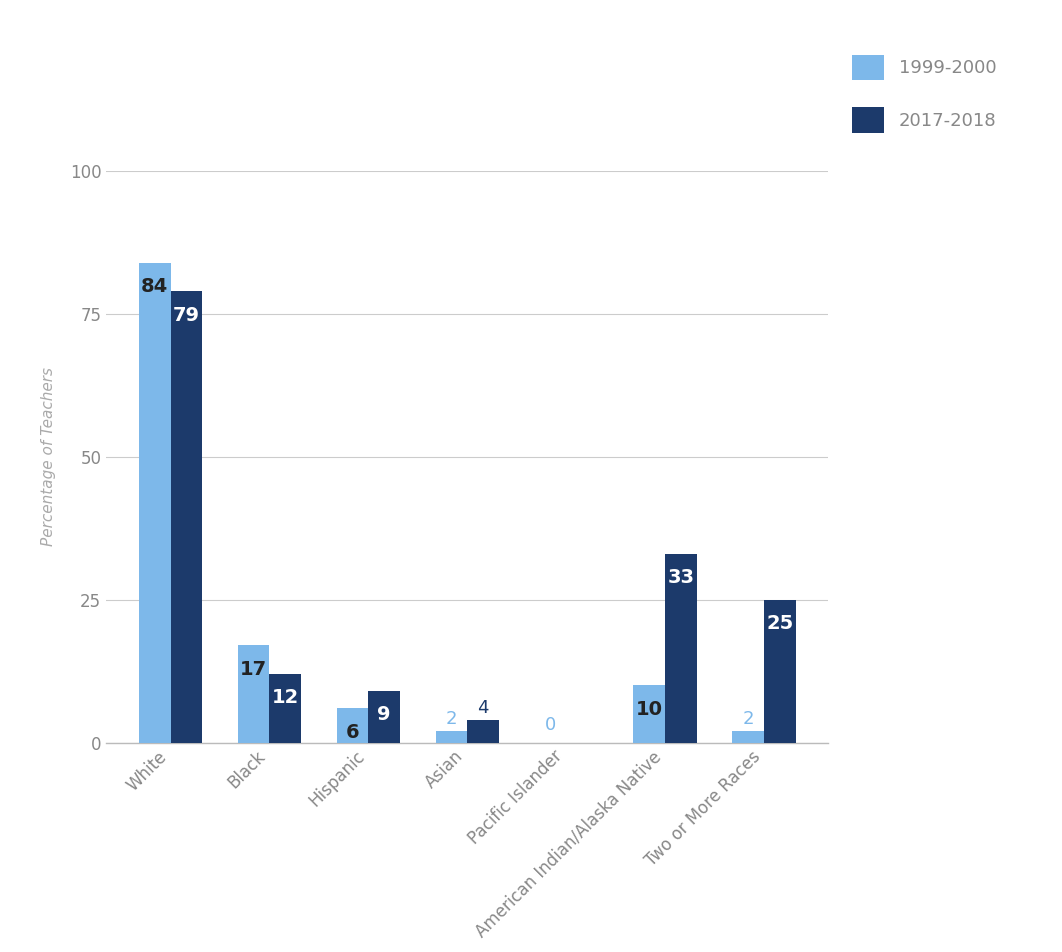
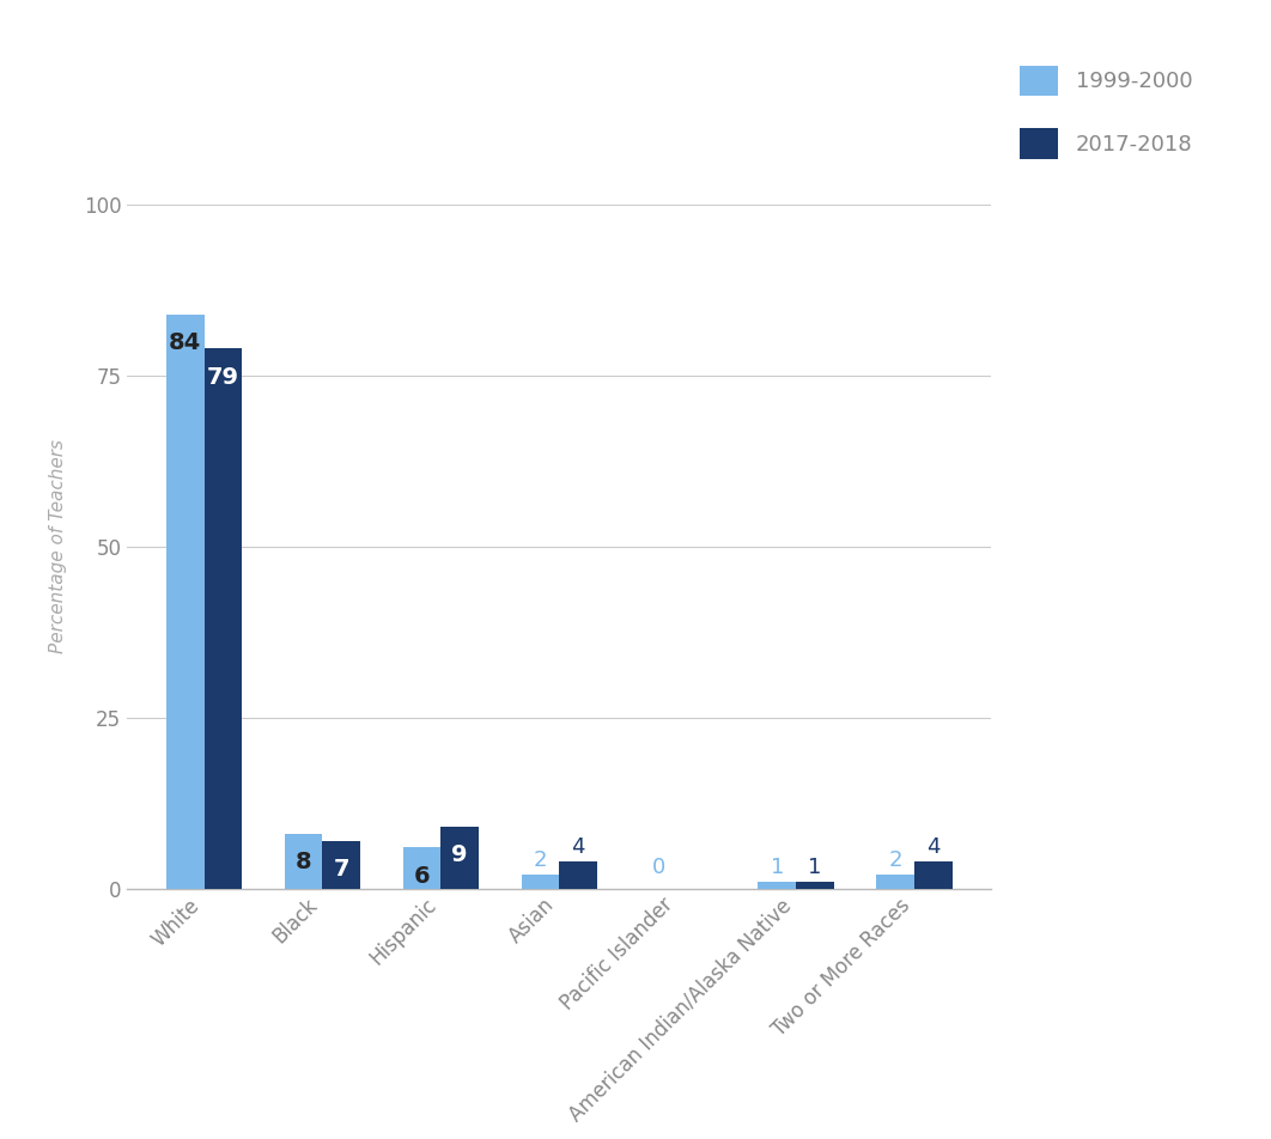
1999-2000/Black: 17 -> 8
2017-2018/Black: 12 -> 7
1999-2000/American Indian/Alaska Native: 10 -> 1
2017-2018/American Indian/Alaska Native: 33 -> 1
2017-2018/Two or More Races: 25 -> 4
